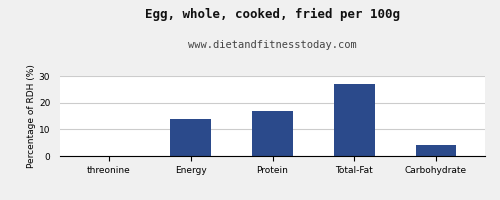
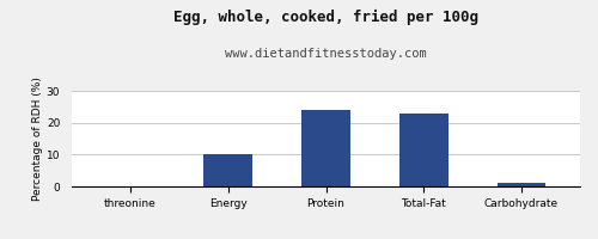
Energy: 14 -> 10
Protein: 17 -> 24
Total-Fat: 27 -> 23
Carbohydrate: 4 -> 1
